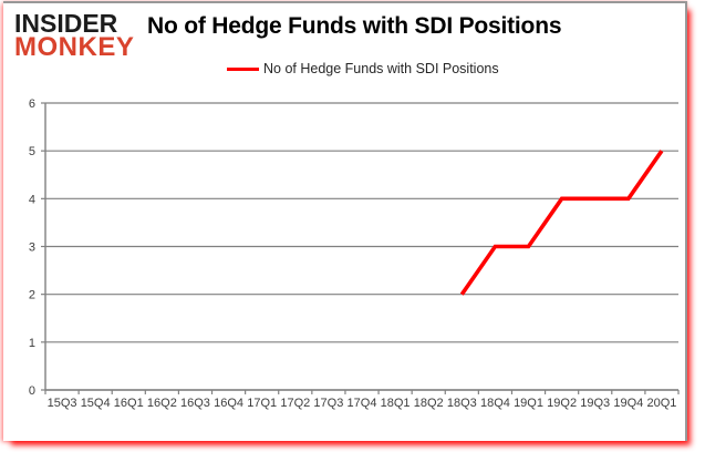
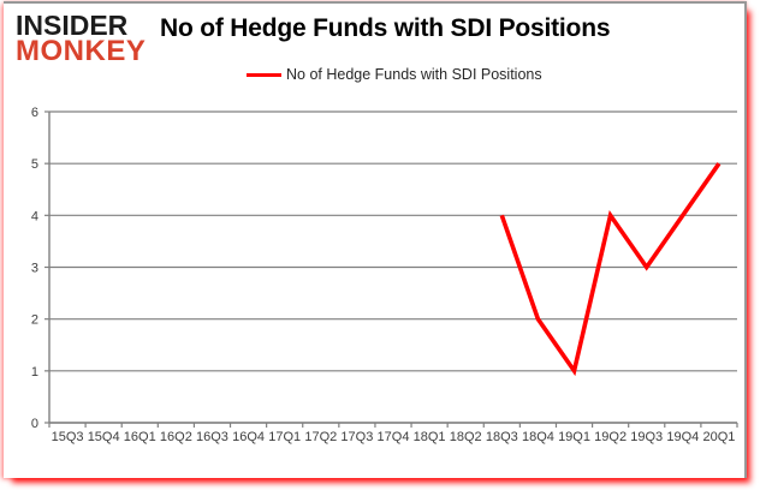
18Q3: 2 -> 4
18Q4: 3 -> 2
19Q1: 3 -> 1
19Q3: 4 -> 3
